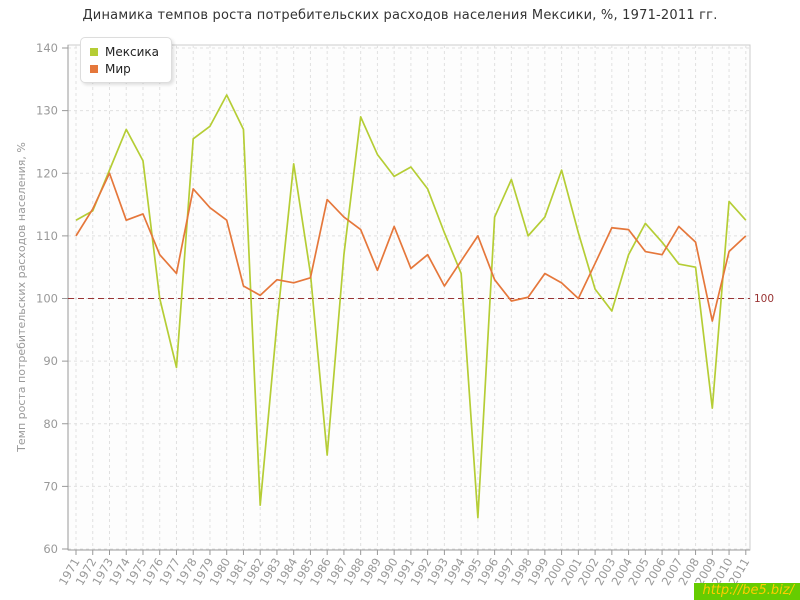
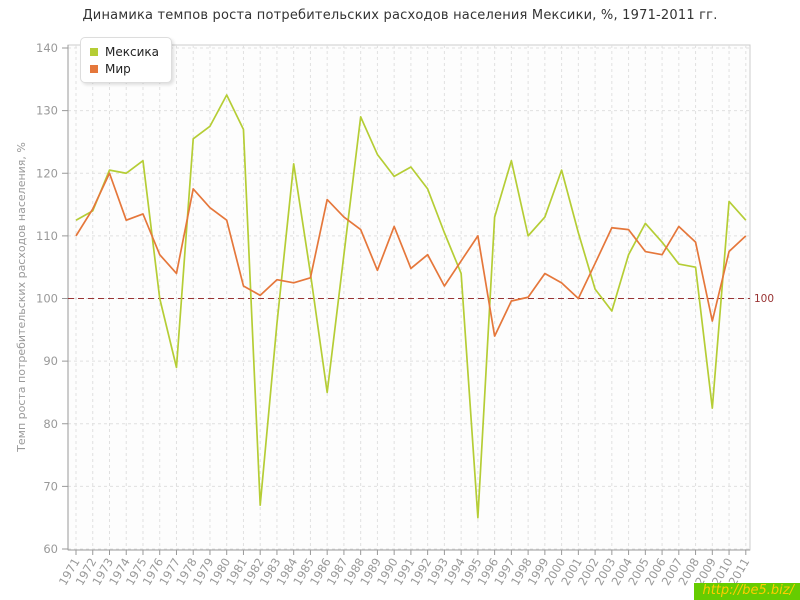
Мексика/1974: 127 -> 120
Мексика/1986: 75 -> 85
Мир/1996: 103 -> 94
Мексика/1997: 119 -> 122
